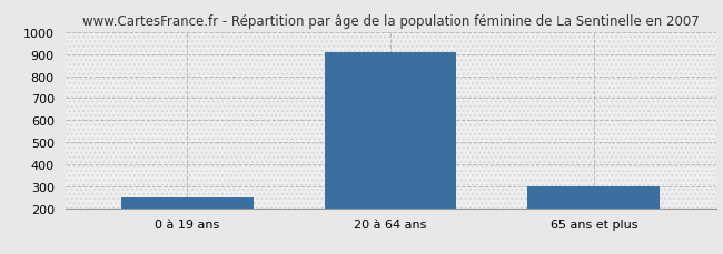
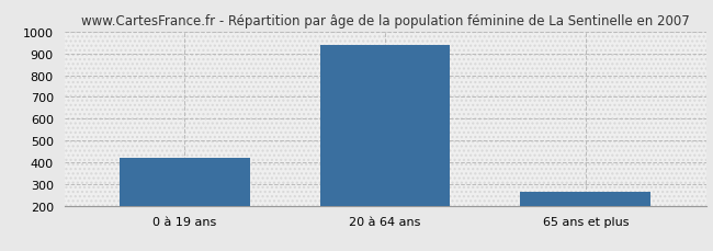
0 à 19 ans: 250 -> 420
20 à 64 ans: 910 -> 940
65 ans et plus: 300 -> 260
